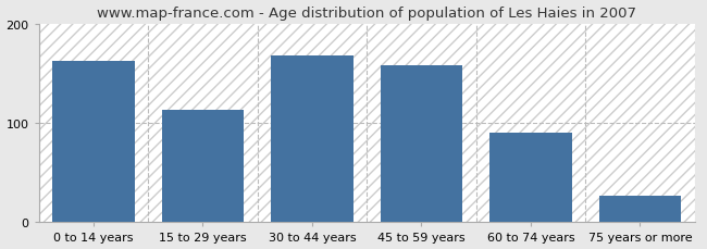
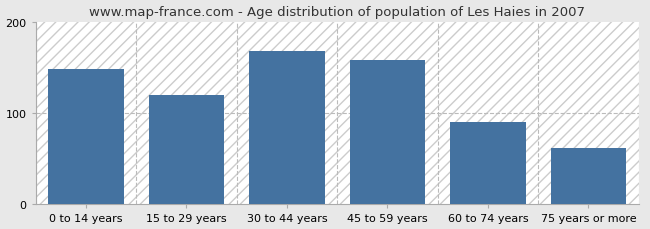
0 to 14 years: 162 -> 148
15 to 29 years: 113 -> 120
75 years or more: 27 -> 62
